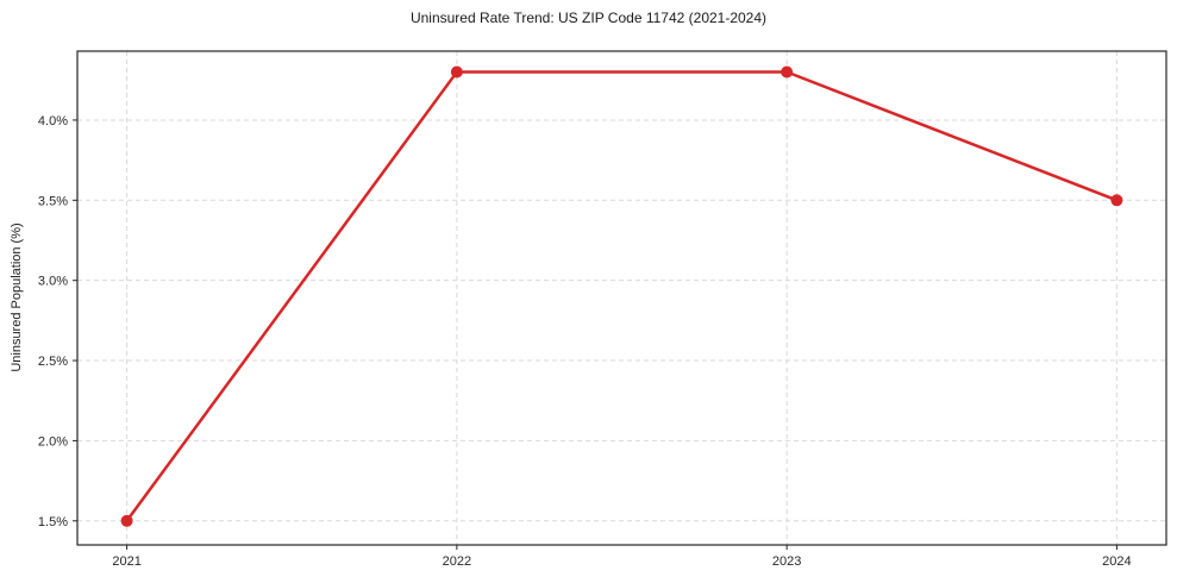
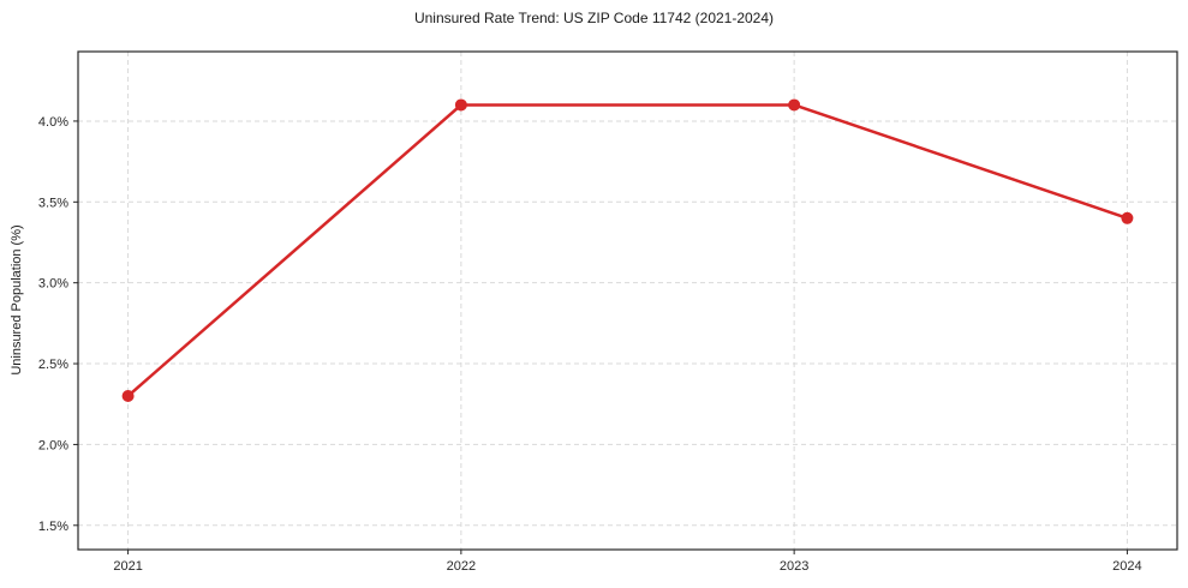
2021: 1.5% -> 2.3%
2022: 4.3% -> 4.1%
2023: 4.3% -> 4.1%
2024: 3.5% -> 3.4%
